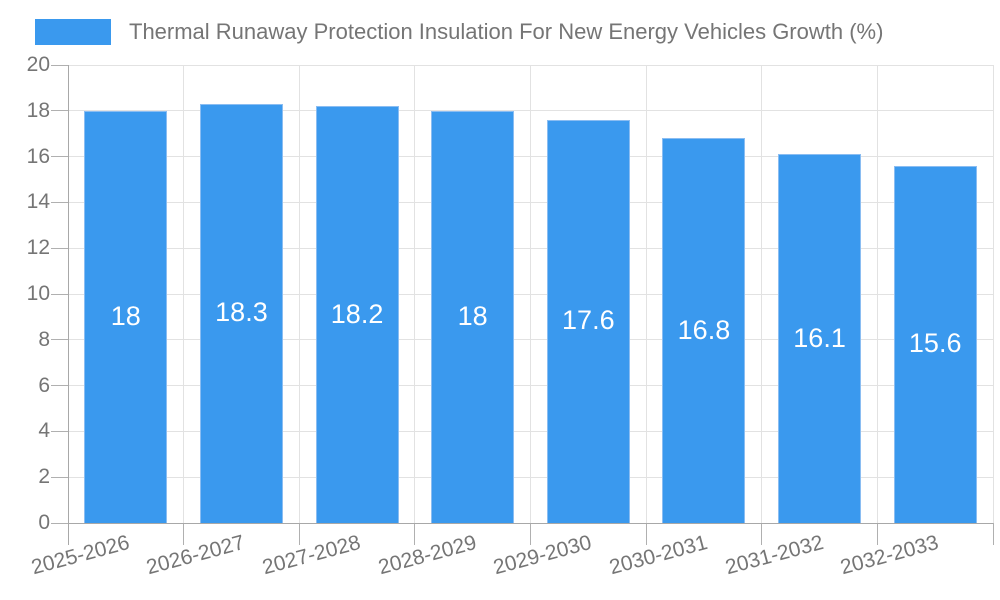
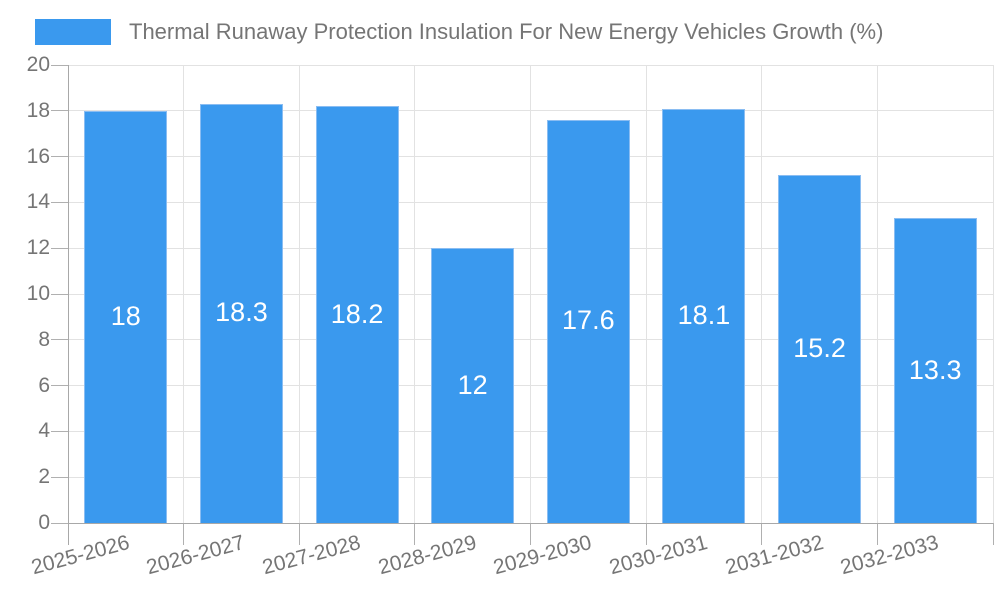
2028-2029: 18 -> 12
2030-2031: 16.8 -> 18.1
2031-2032: 16.1 -> 15.2
2032-2033: 15.6 -> 13.3
